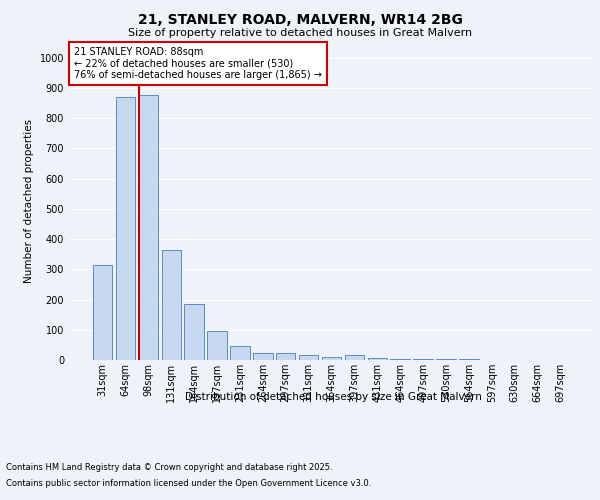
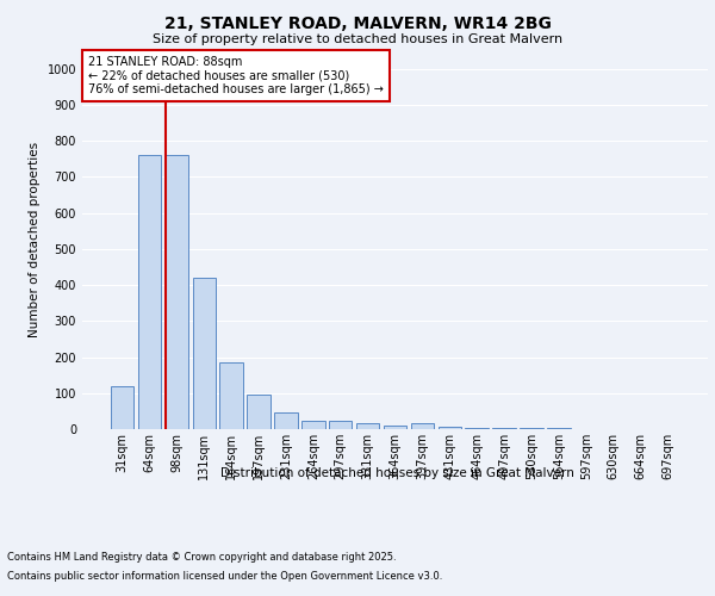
31sqm: 315 -> 120
64sqm: 870 -> 760
98sqm: 875 -> 760
131sqm: 365 -> 420
